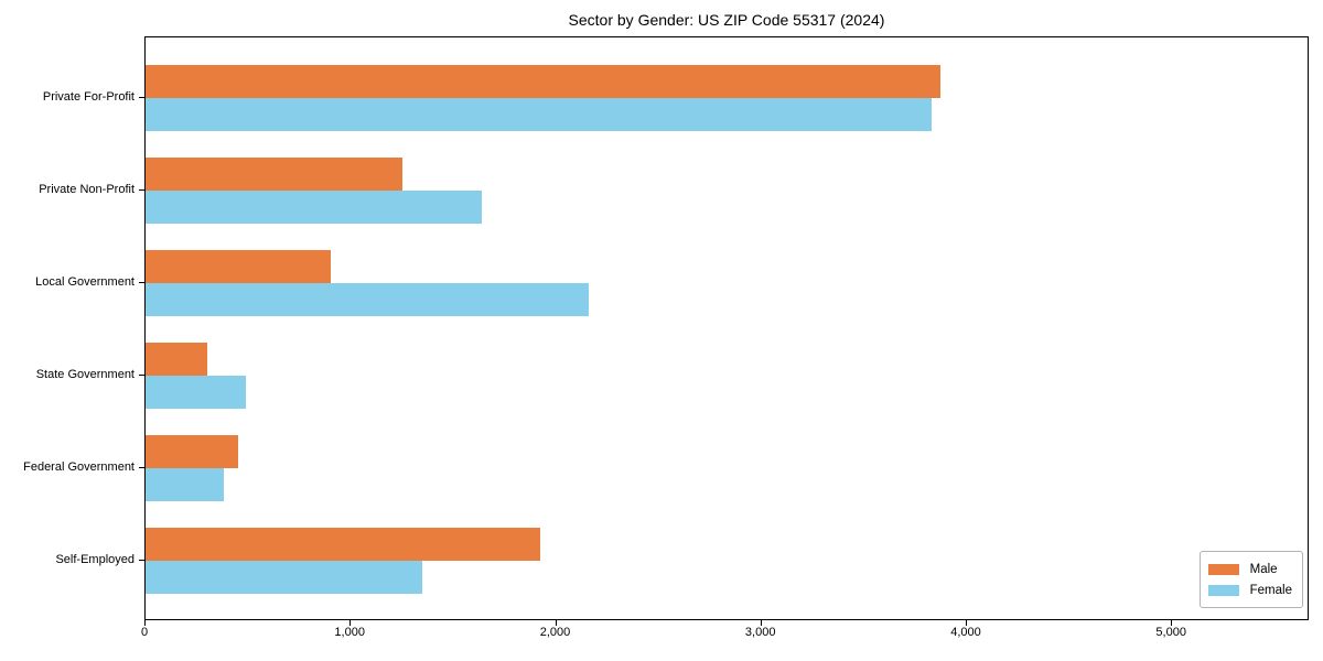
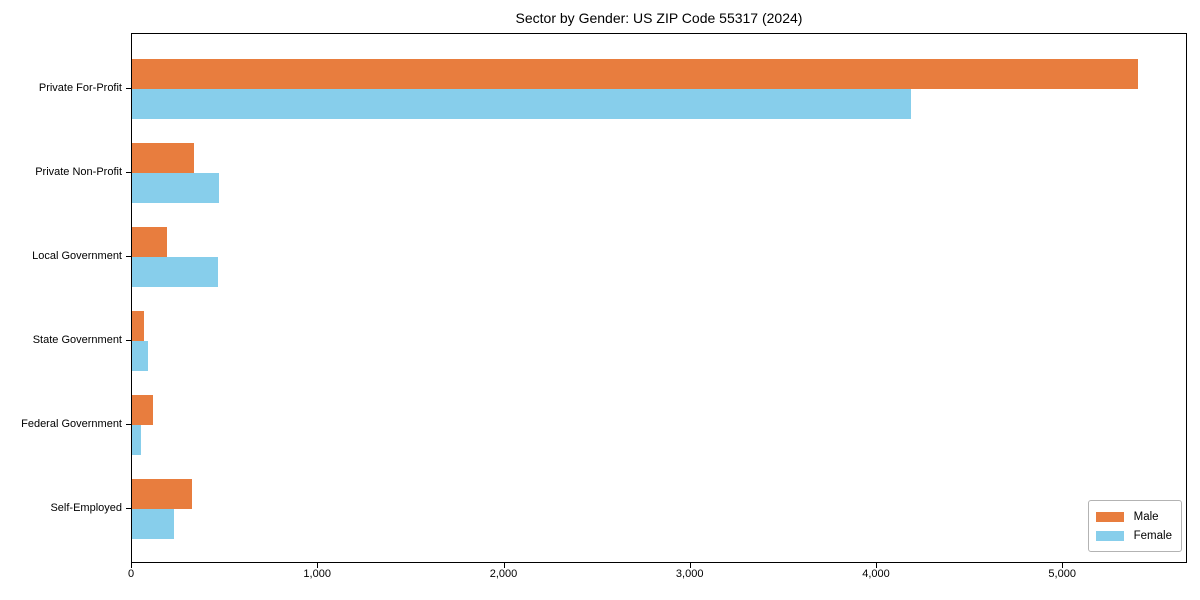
Male/Private For-Profit: 3870 -> 5400
Female/Private For-Profit: 3830 -> 4180
Male/Private Non-Profit: 1250 -> 330
Female/Private Non-Profit: 1640 -> 460
Male/Local Government: 900 -> 190
Female/Local Government: 2160 -> 460
Male/State Government: 300 -> 60
Female/State Government: 490 -> 80
Male/Federal Government: 450 -> 110
Female/Federal Government: 380 -> 50
Male/Self-Employed: 1920 -> 320
Female/Self-Employed: 1350 -> 220
